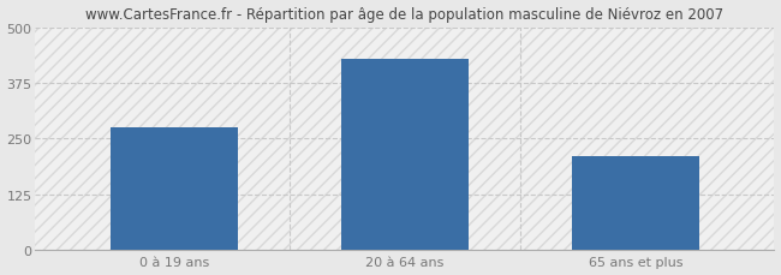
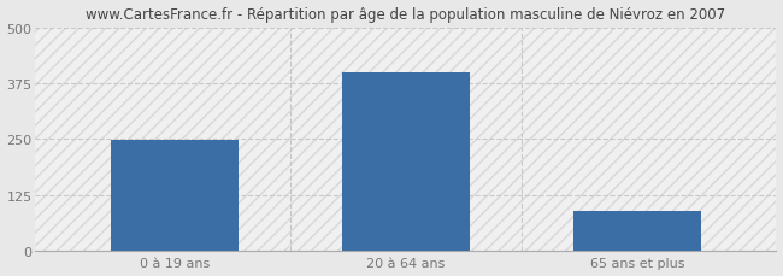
0 à 19 ans: 275 -> 248
20 à 64 ans: 430 -> 400
65 ans et plus: 210 -> 90
